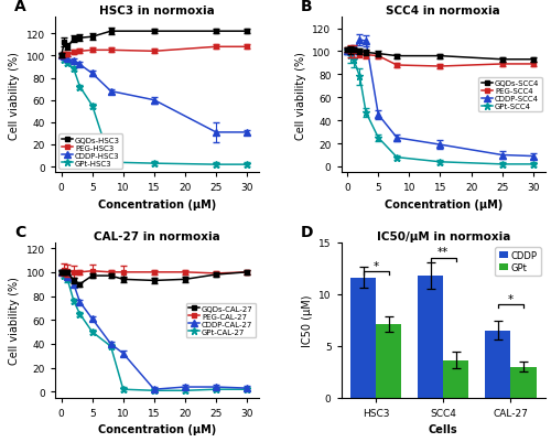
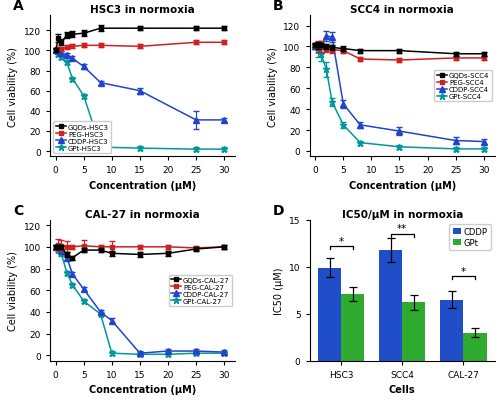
IC50/μM in normoxia/CDDP/HSC3: 11.6 -> 9.9
IC50/μM in normoxia/GPt/SCC4: 3.6 -> 6.2
